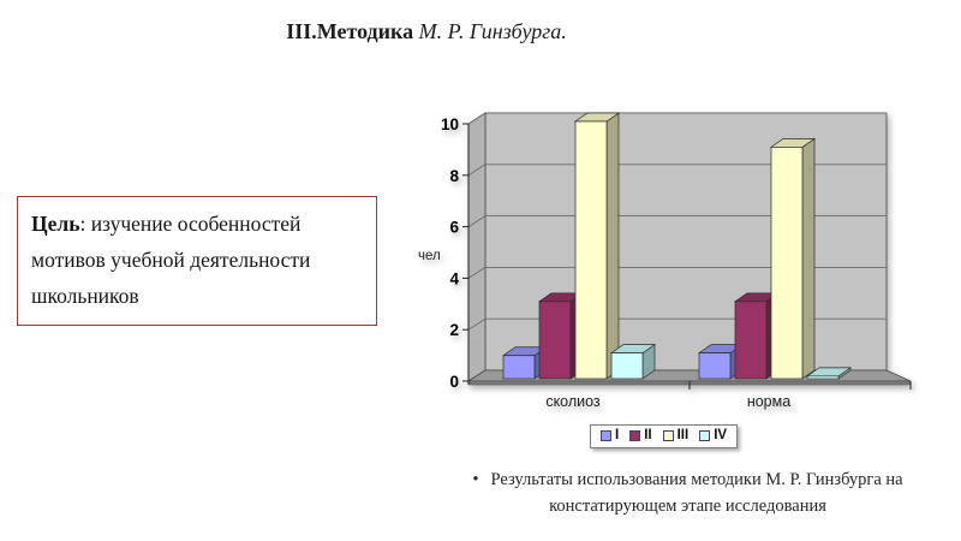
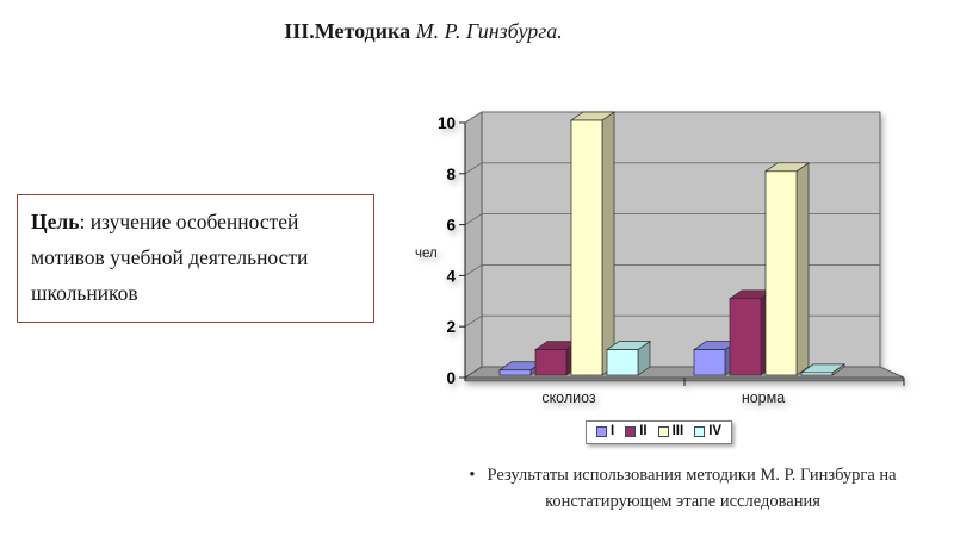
I/сколиоз: 0.9 -> 0.2
II/сколиоз: 3 -> 1
III/норма: 9 -> 8
